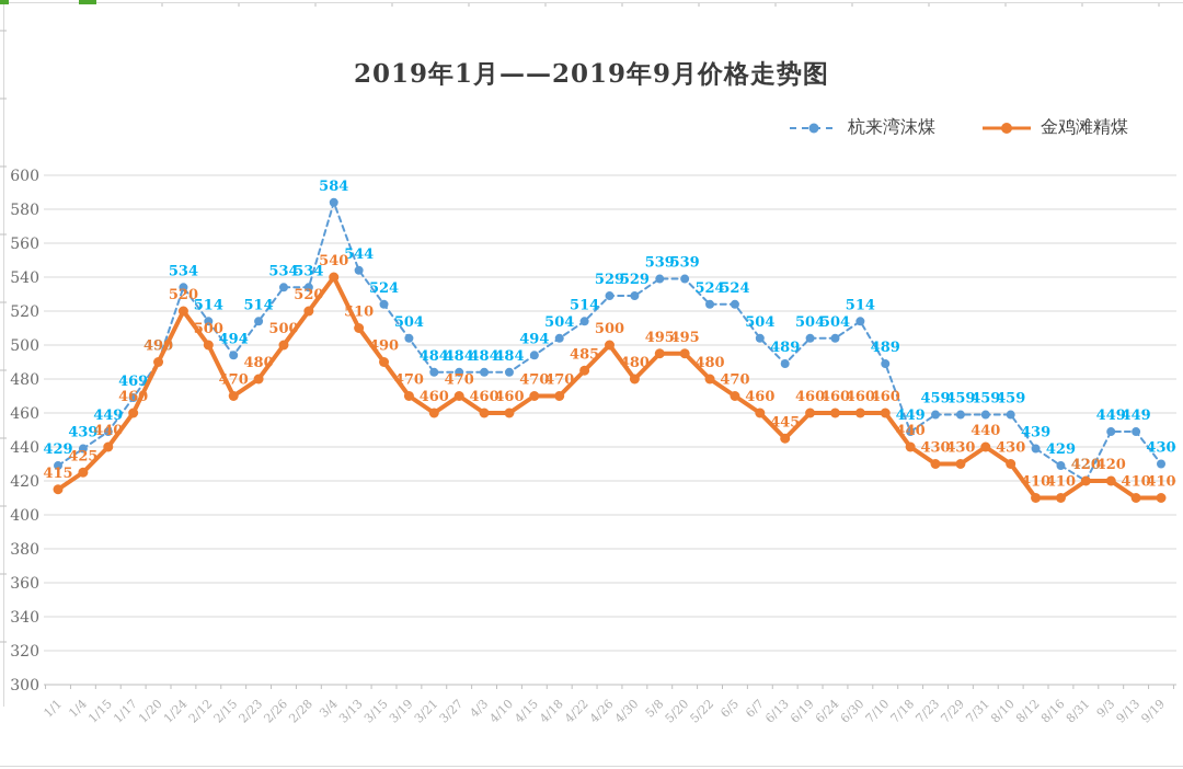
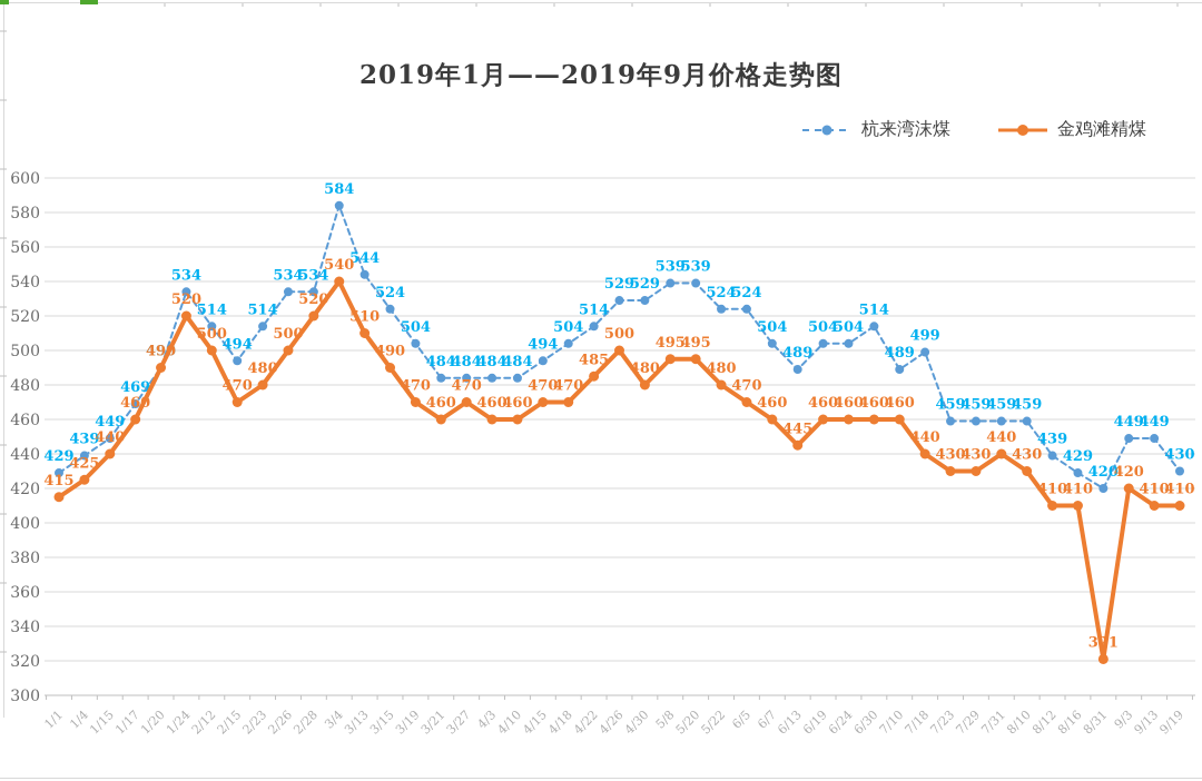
杭来湾沫煤/7/18: 449 -> 499
金鸡滩精煤/8/31: 420 -> 321
